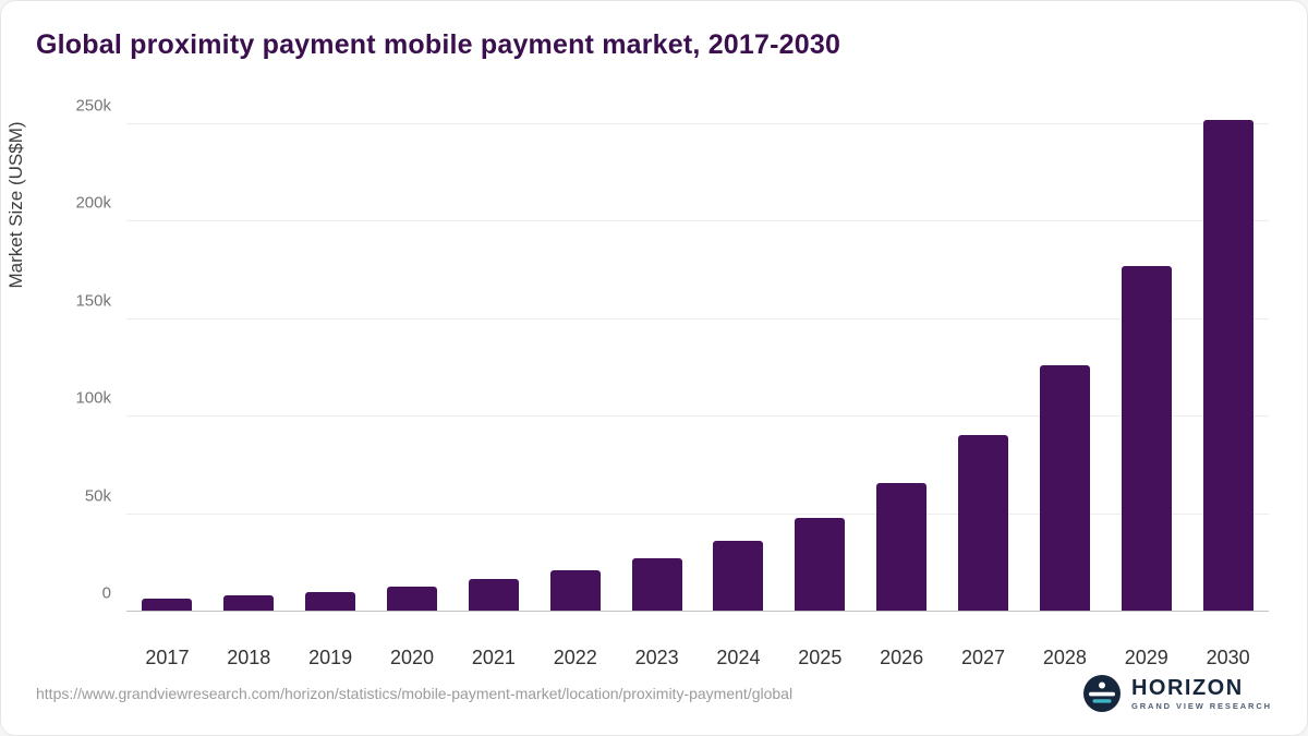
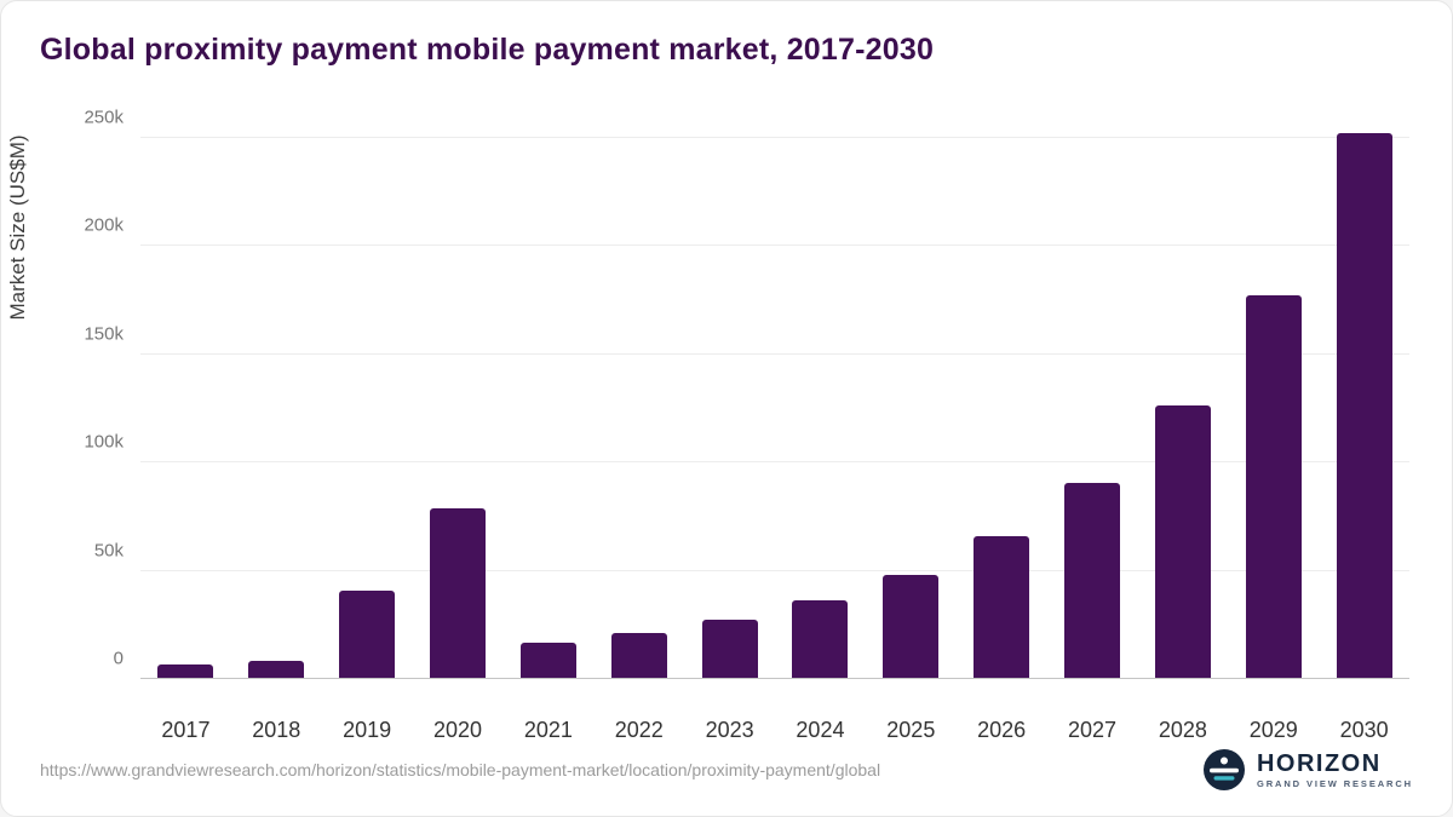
2019: 10k -> 41k
2020: 13k -> 79k
